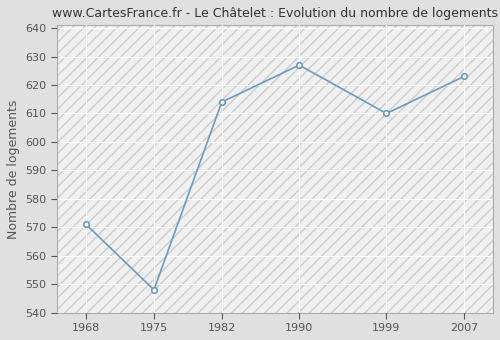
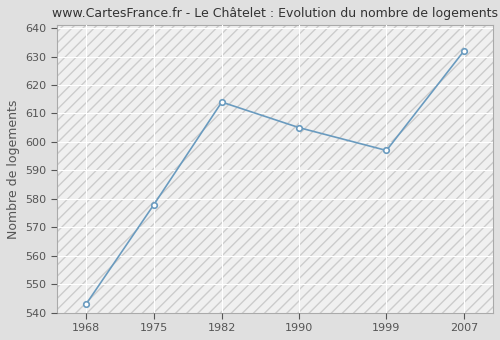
1968: 571 -> 543
1975: 548 -> 578
1990: 627 -> 605
1999: 610 -> 597
2007: 623 -> 632
